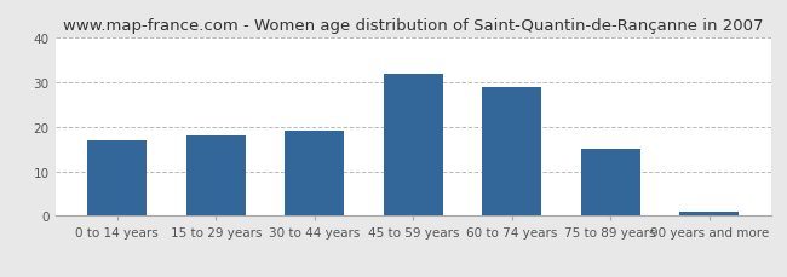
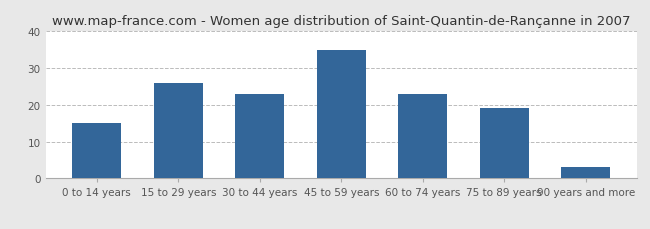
0 to 14 years: 17 -> 15
15 to 29 years: 18 -> 26
30 to 44 years: 19 -> 23
45 to 59 years: 32 -> 35
60 to 74 years: 29 -> 23
75 to 89 years: 15 -> 19
90 years and more: 1 -> 3
